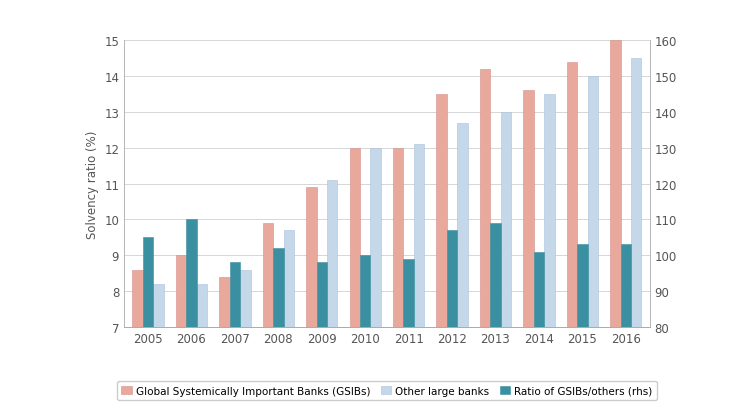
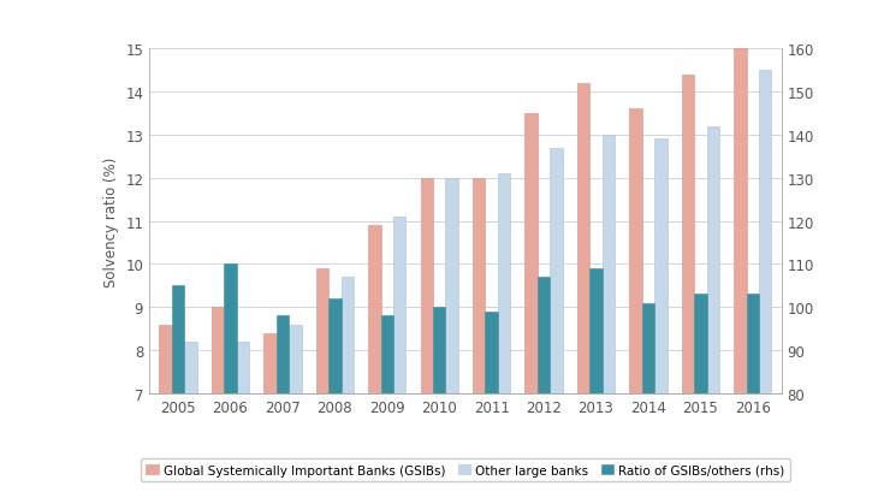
Other large banks/2014: 13.5 -> 12.9
Other large banks/2015: 14.0 -> 13.2
